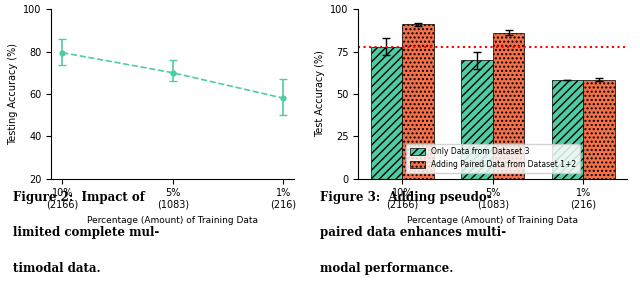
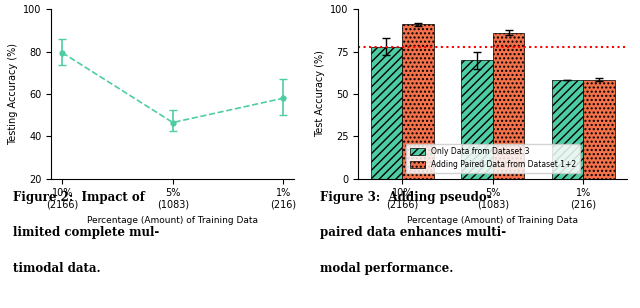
5% (1083): 70.0 -> 46.5
